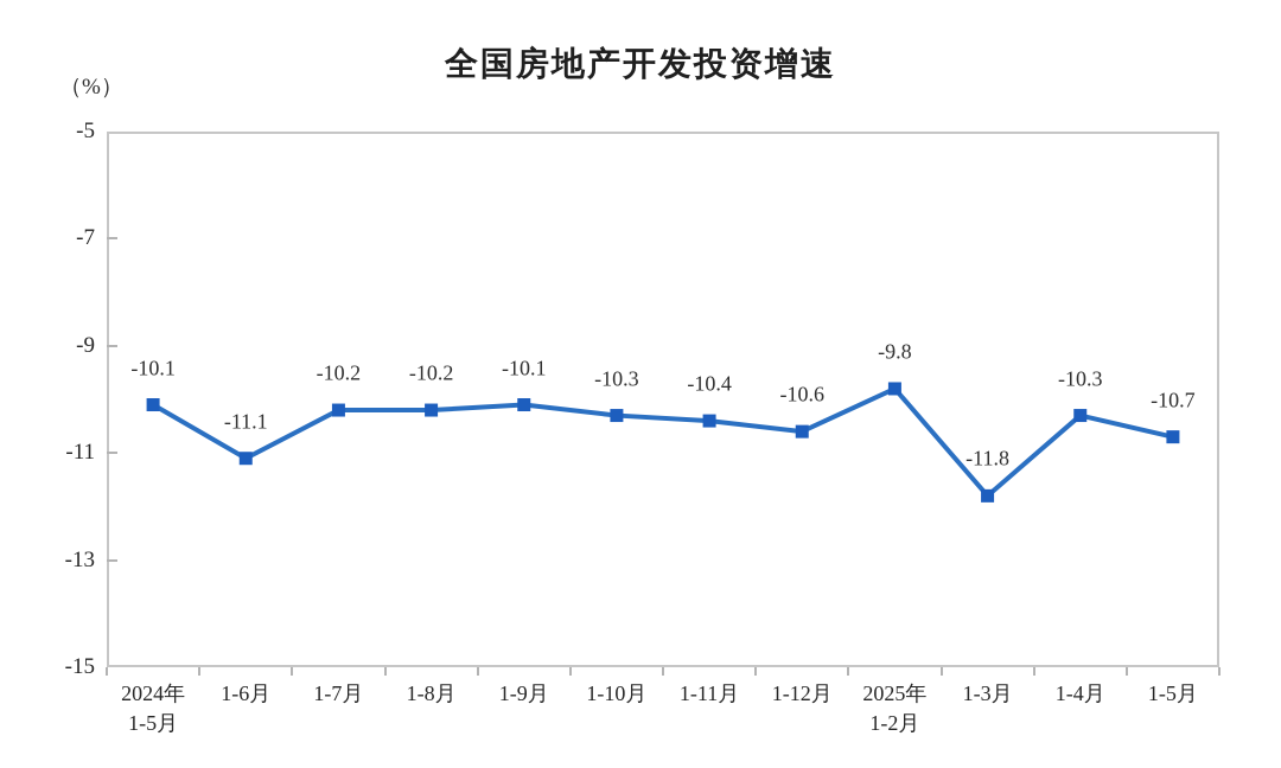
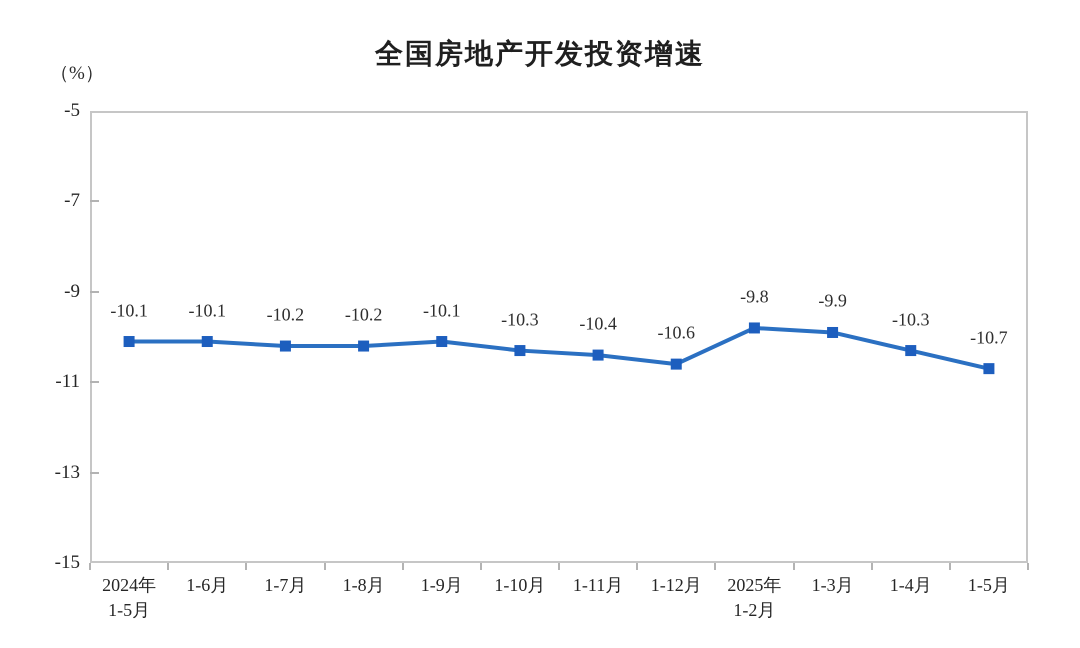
1-6月: -11.1 -> -10.1
1-3月: -11.8 -> -9.9
